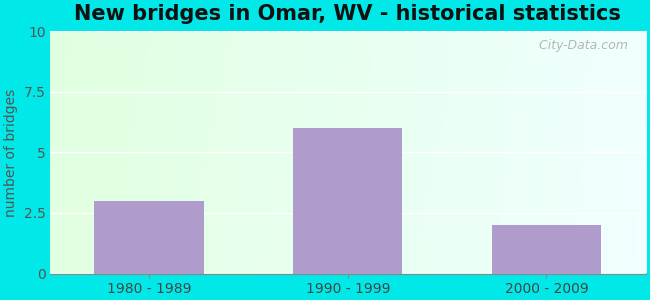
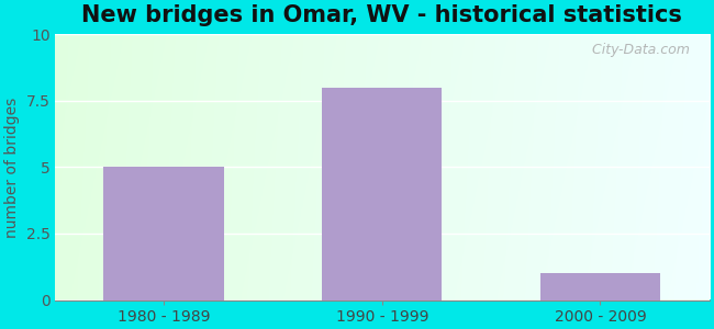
1980 - 1989: 3 -> 5
1990 - 1999: 6 -> 8
2000 - 2009: 2 -> 1
